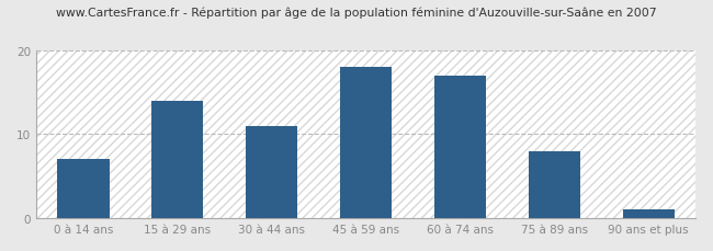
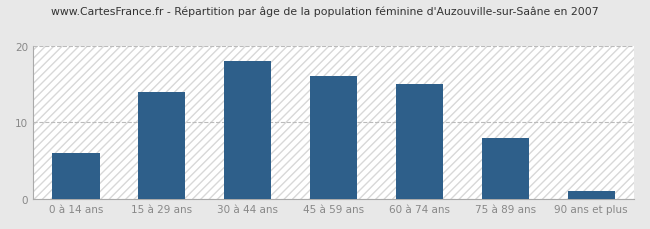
0 à 14 ans: 7 -> 6
30 à 44 ans: 11 -> 18
45 à 59 ans: 18 -> 16
60 à 74 ans: 17 -> 15
